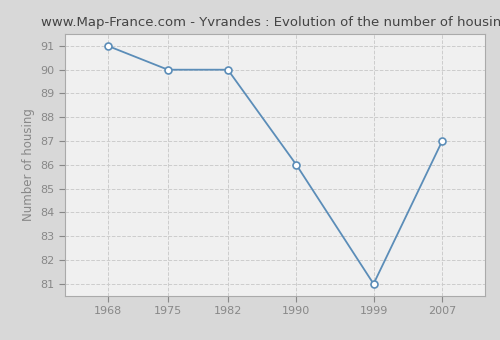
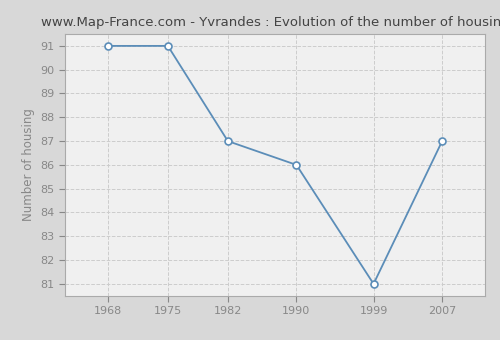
1975: 90 -> 91
1982: 90 -> 87
